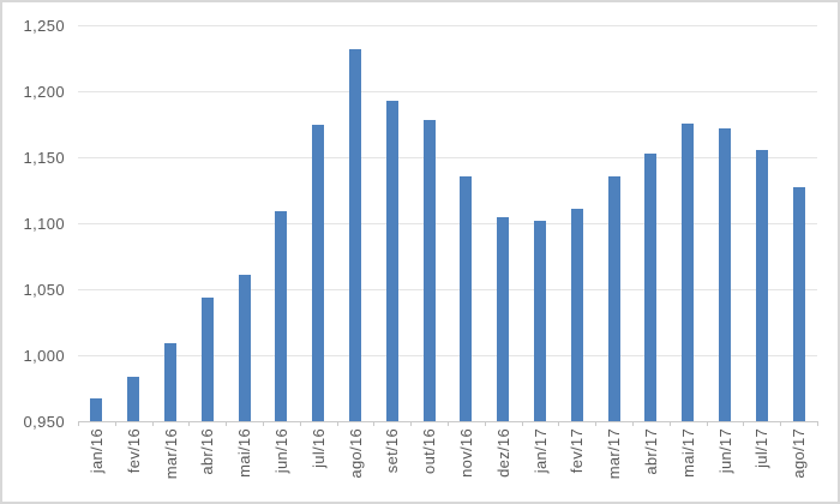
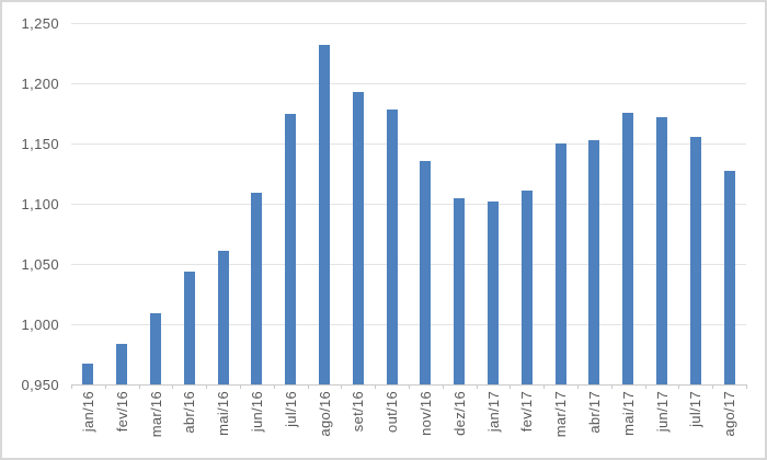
mar/17: 1,14 -> 1,15
